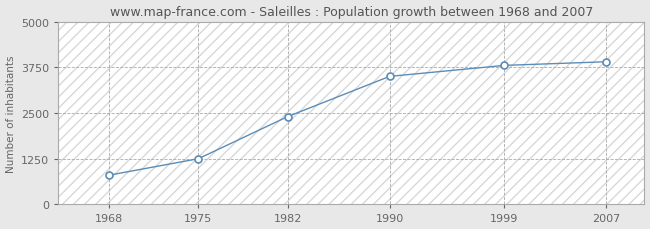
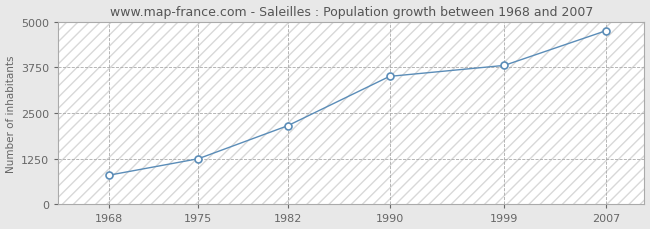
1982: 2400 -> 2150
2007: 3900 -> 4750
